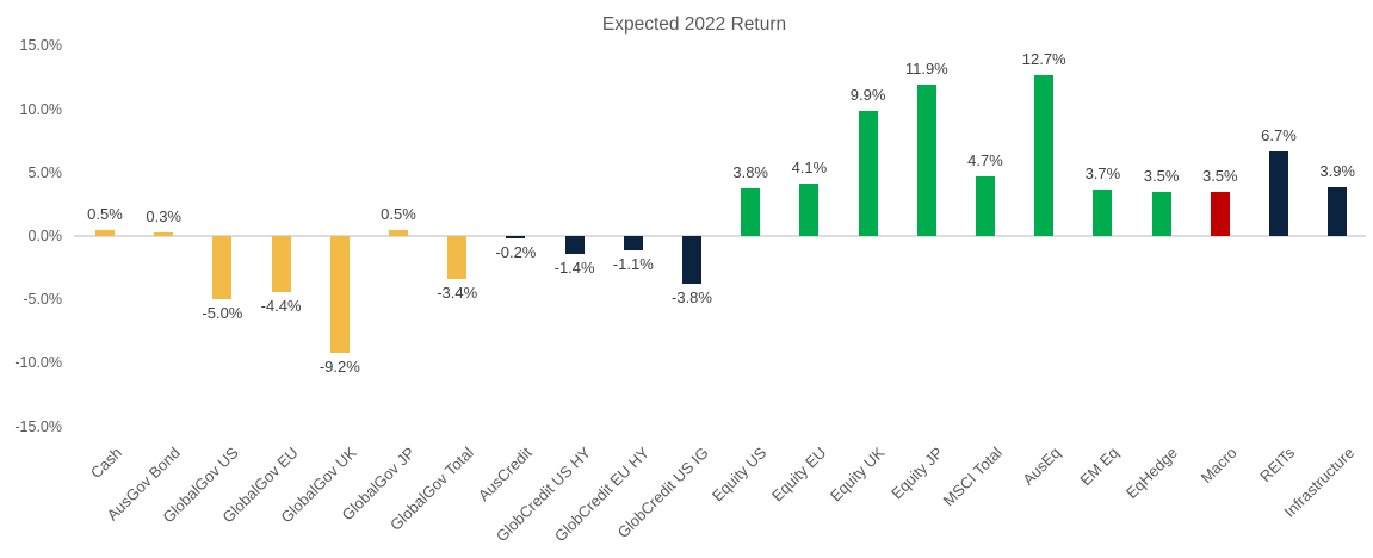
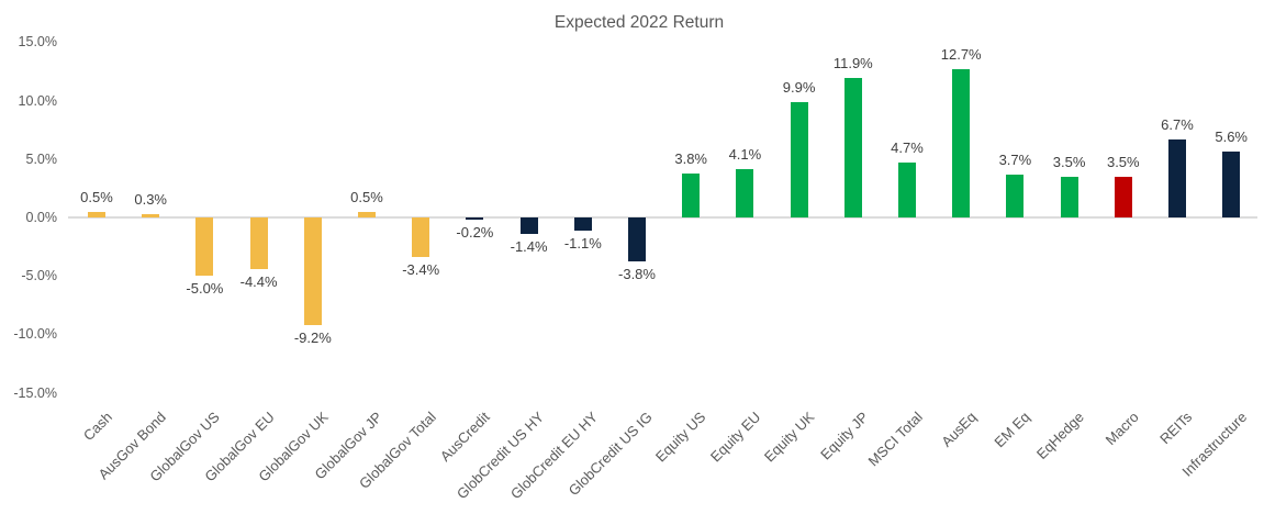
Infrastructure: 3.9% -> 5.6%
